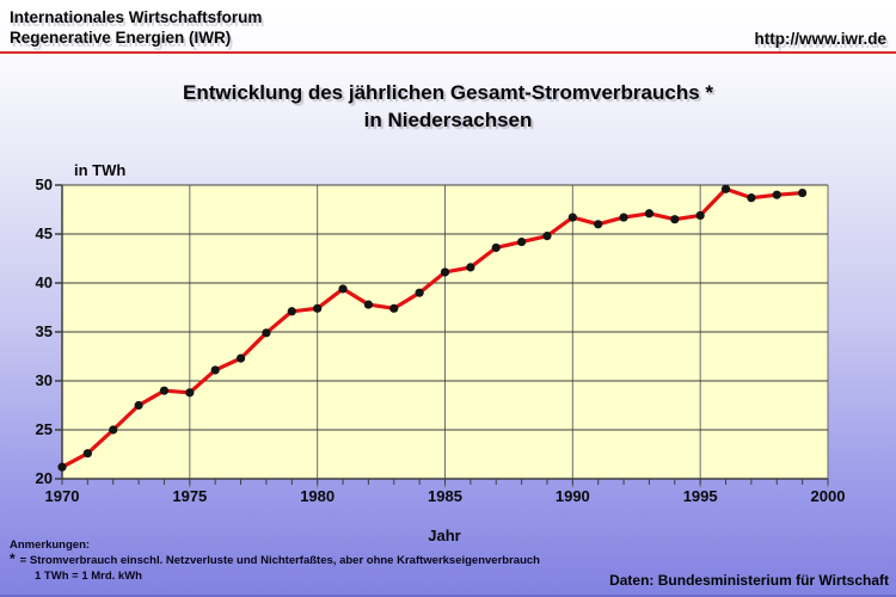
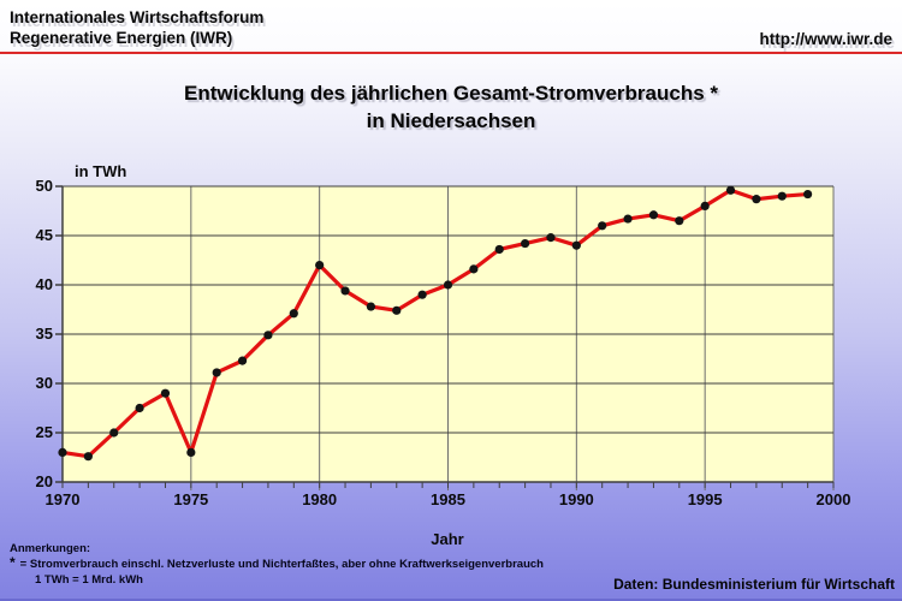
1970: 21 -> 23
1975: 29 -> 23
1980: 37 -> 42
1985: 41 -> 40
1990: 47 -> 44
1995: 47 -> 48
